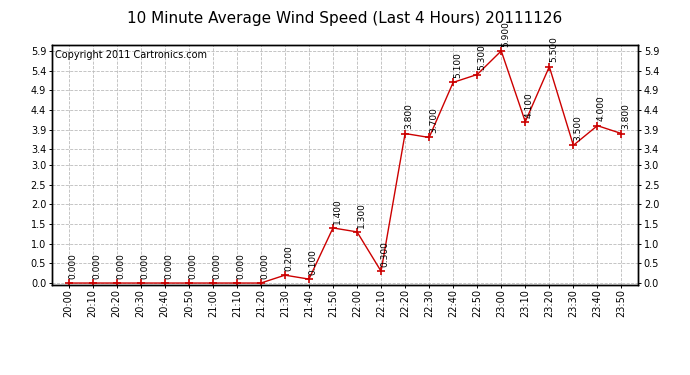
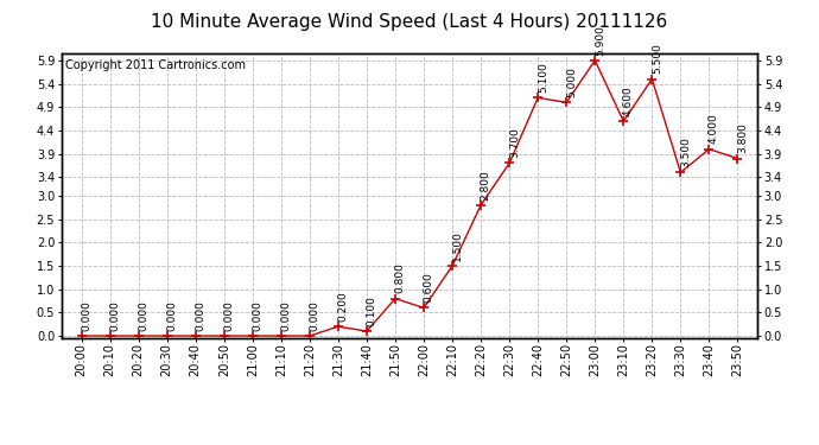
21:50: 1.400 -> 0.800
22:00: 1.300 -> 0.600
22:10: 0.300 -> 1.500
22:20: 3.800 -> 2.800
22:50: 5.300 -> 5.000
23:10: 4.100 -> 4.600
